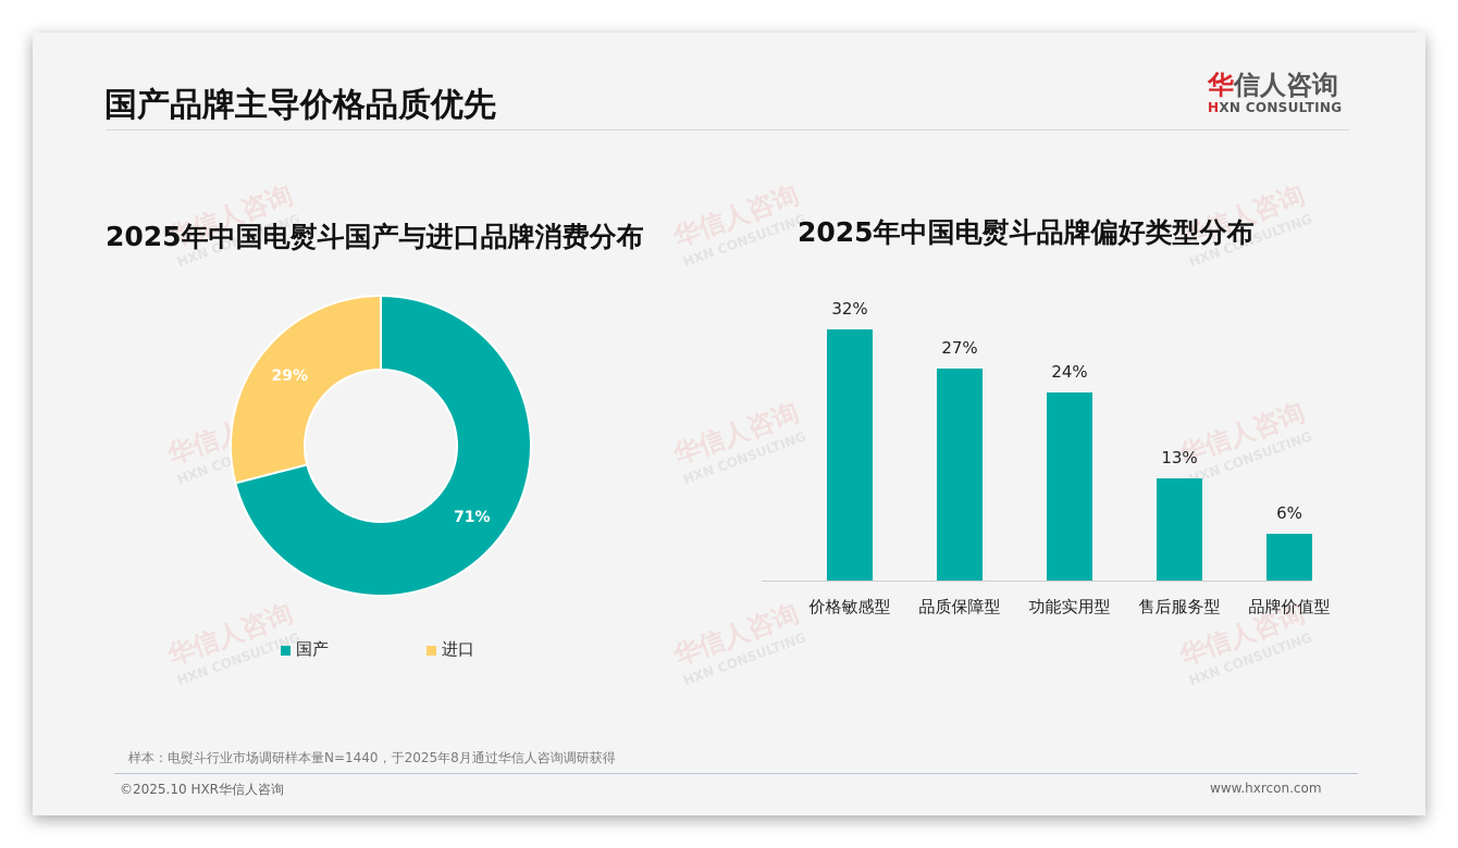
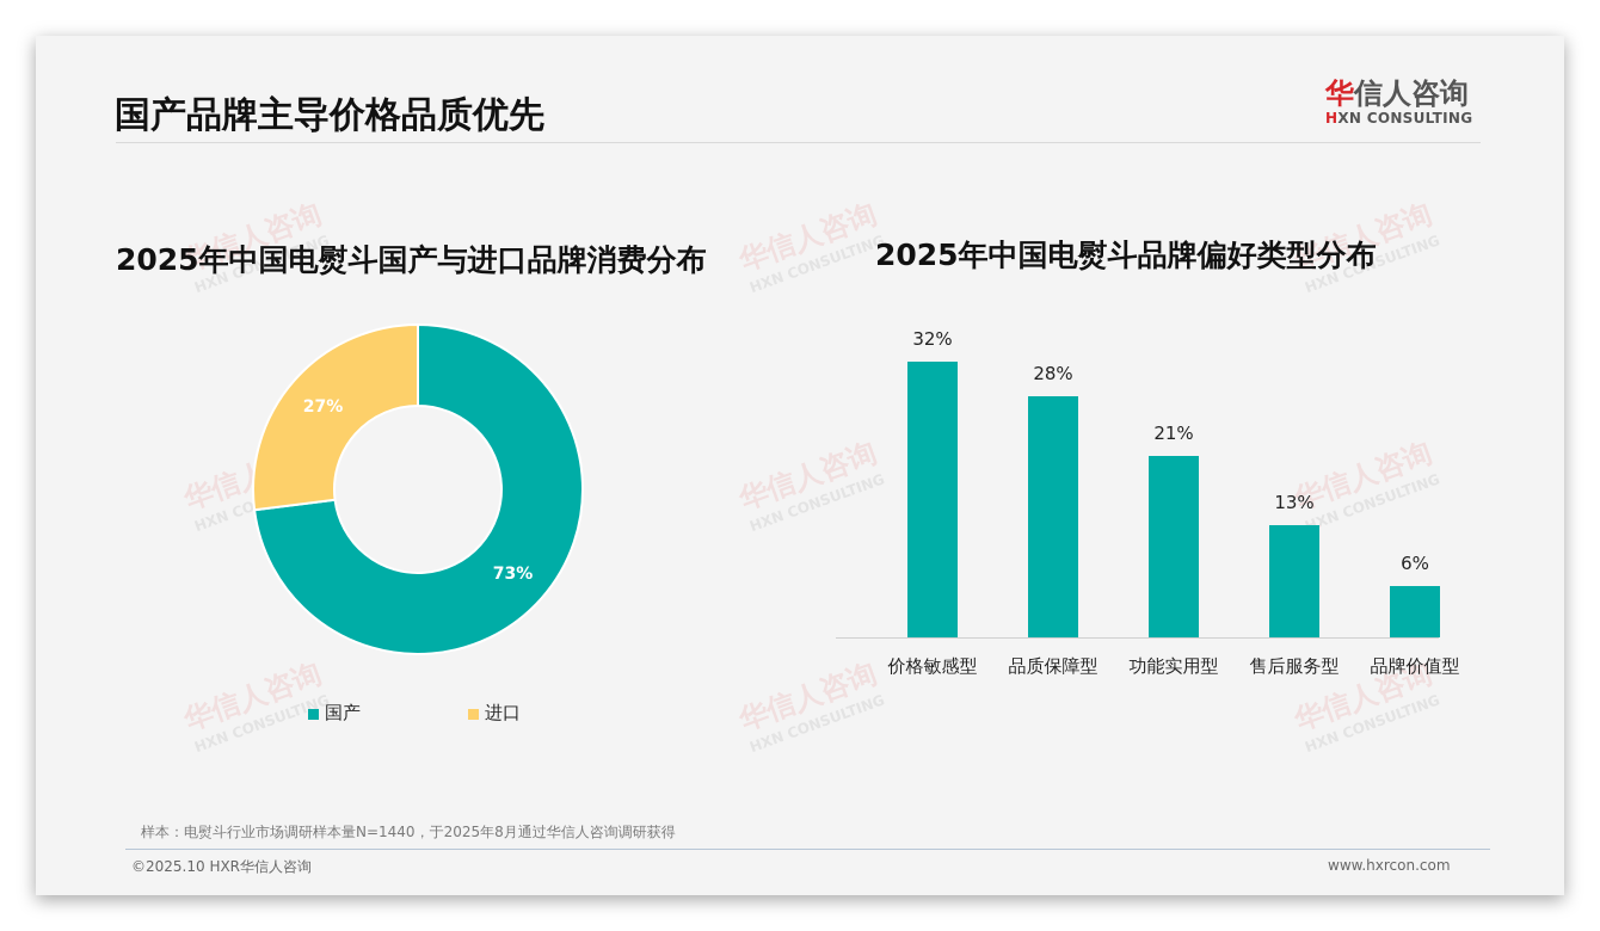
2025年中国电熨斗国产与进口品牌消费分布/国产: 71% -> 73%
2025年中国电熨斗国产与进口品牌消费分布/进口: 29% -> 27%
2025年中国电熨斗品牌偏好类型分布/品质保障型: 27% -> 28%
2025年中国电熨斗品牌偏好类型分布/功能实用型: 24% -> 21%
